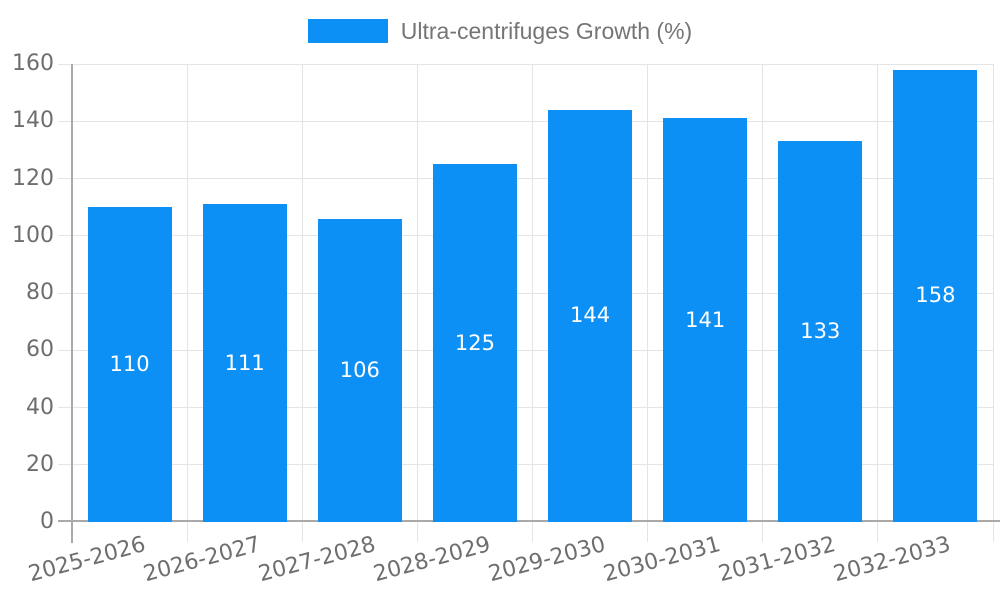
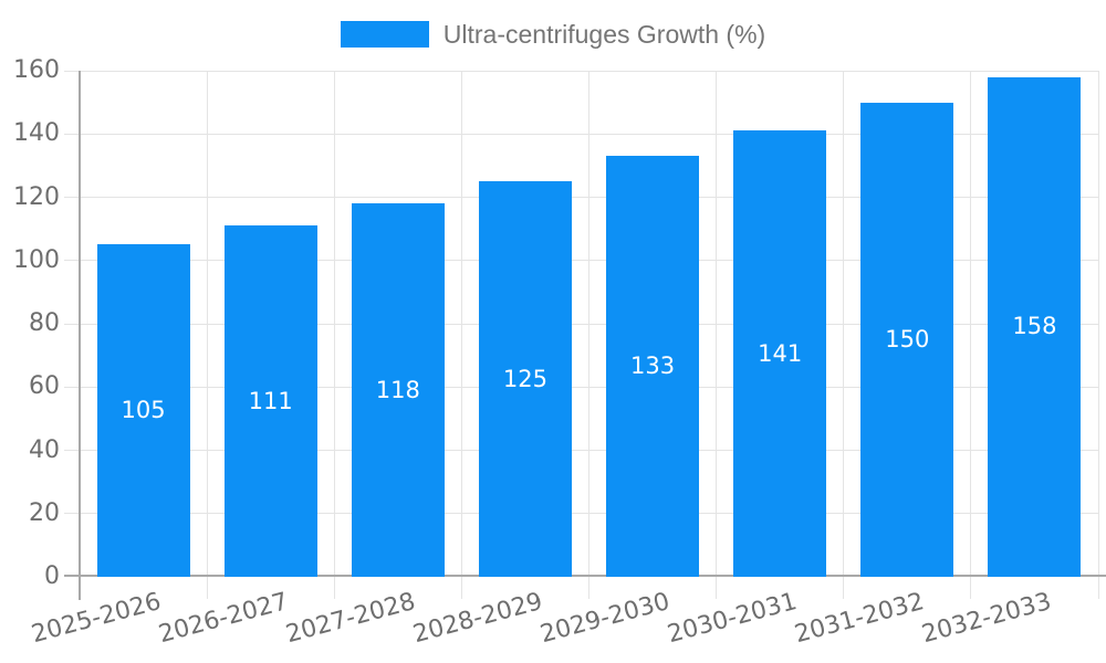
2025-2026: 110 -> 105
2027-2028: 106 -> 118
2029-2030: 144 -> 133
2031-2032: 133 -> 150
